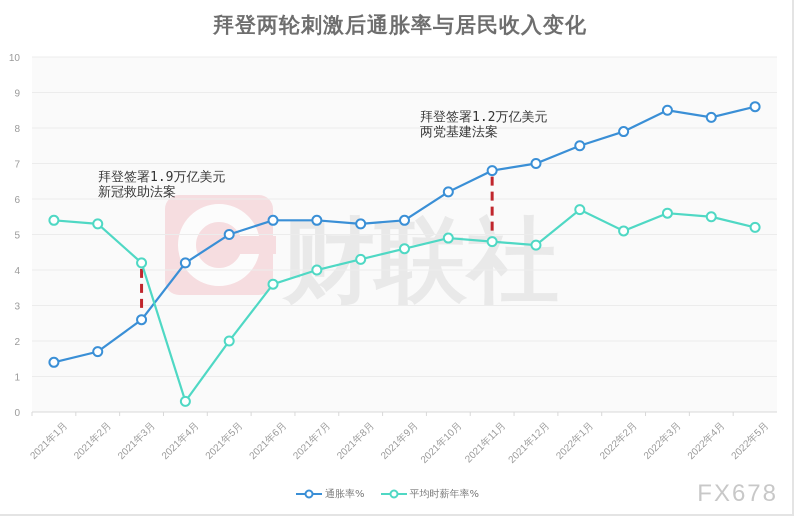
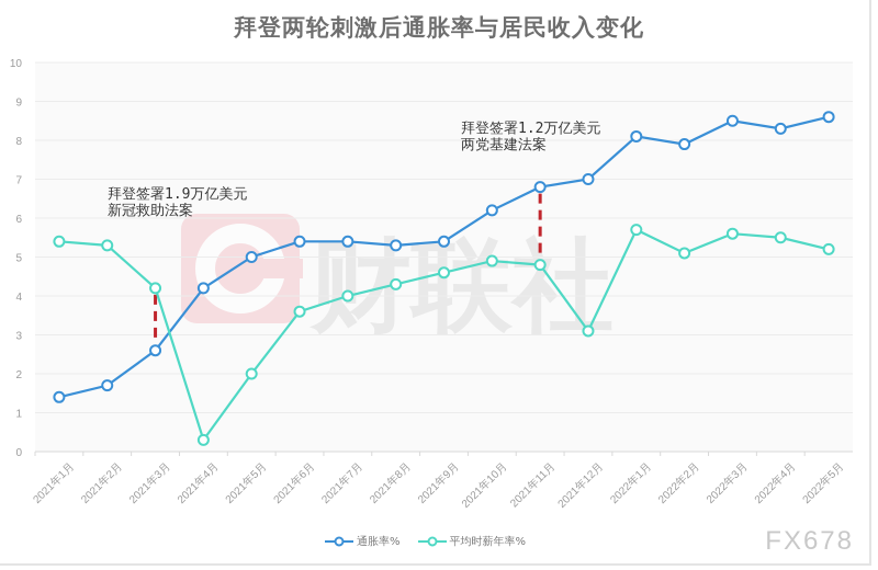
平均时薪年率%/2021年12月: 4.7 -> 3.1
通胀率%/2022年1月: 7.5 -> 8.1
